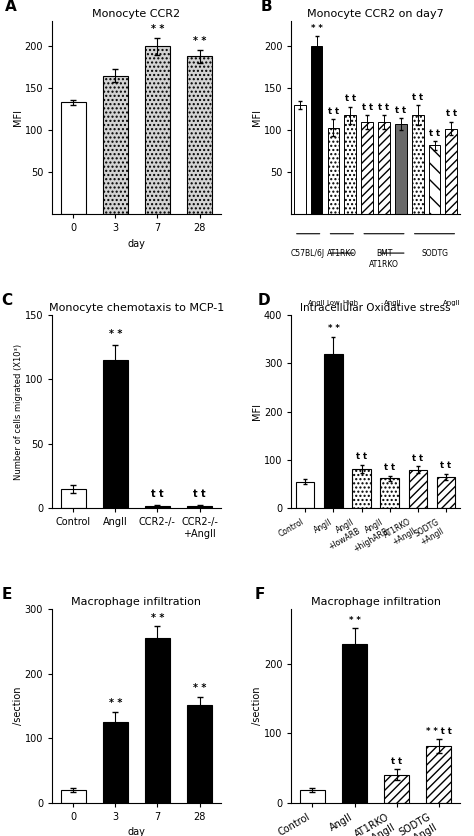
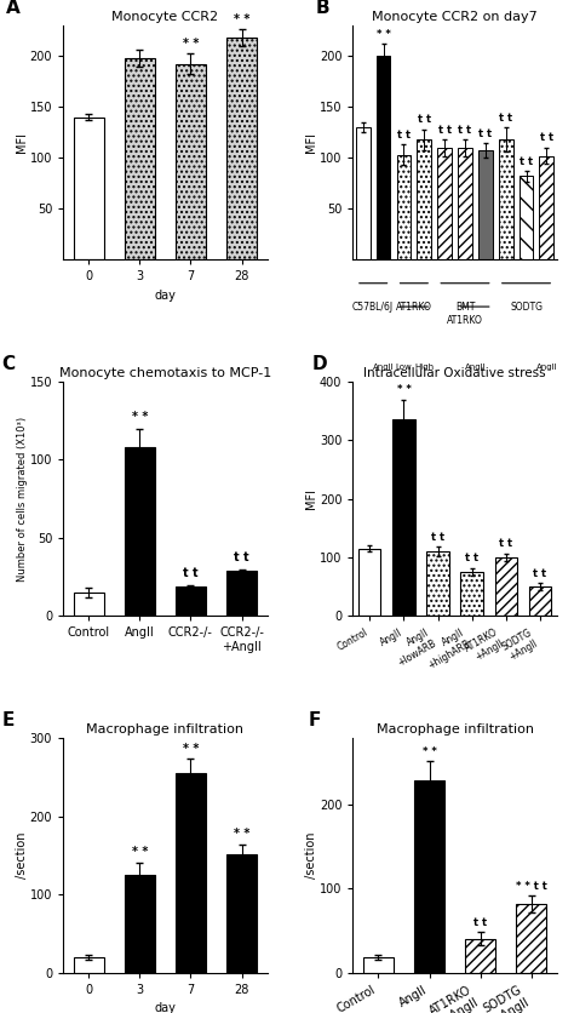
Monocyte CCR2/0: 133 -> 140
Monocyte CCR2/3: 165 -> 198
Monocyte CCR2/7: 200 -> 192
Monocyte CCR2/28: 188 -> 218
Monocyte chemotaxis to MCP-1/AngII: 115 -> 108
Monocyte chemotaxis to MCP-1/CCR2-/-: 2 -> 19
Monocyte chemotaxis to MCP-1/CCR2-/- +AngII: 2 -> 29
Intracellular Oxidative stress/Control: 55 -> 115
Intracellular Oxidative stress/AngII: 320 -> 335
Intracellular Oxidative stress/AngII +lowARB: 82 -> 110
Intracellular Oxidative stress/AngII +highARB: 62 -> 75
Intracellular Oxidative stress/AT1RKO +AngII: 80 -> 100
Intracellular Oxidative stress/SODTG +AngII: 65 -> 50
